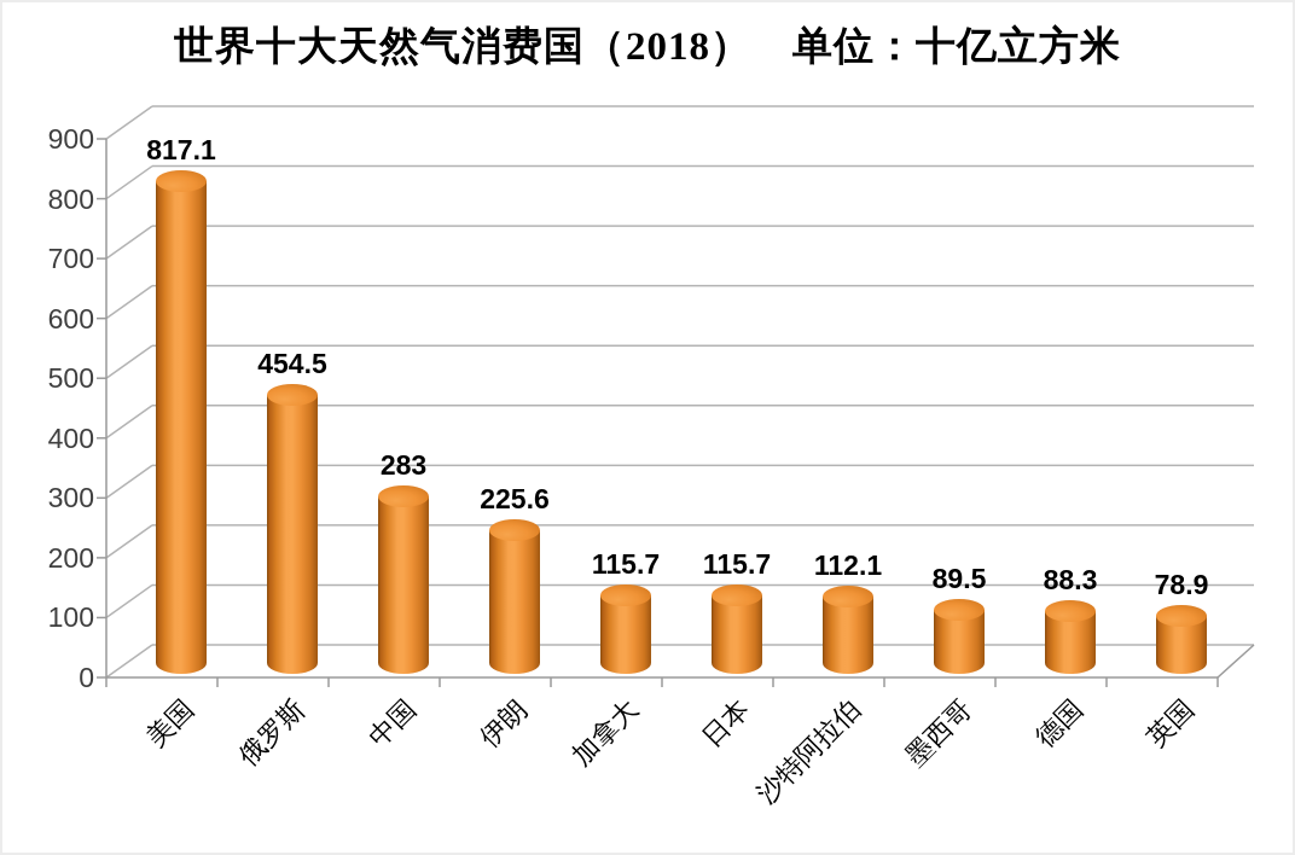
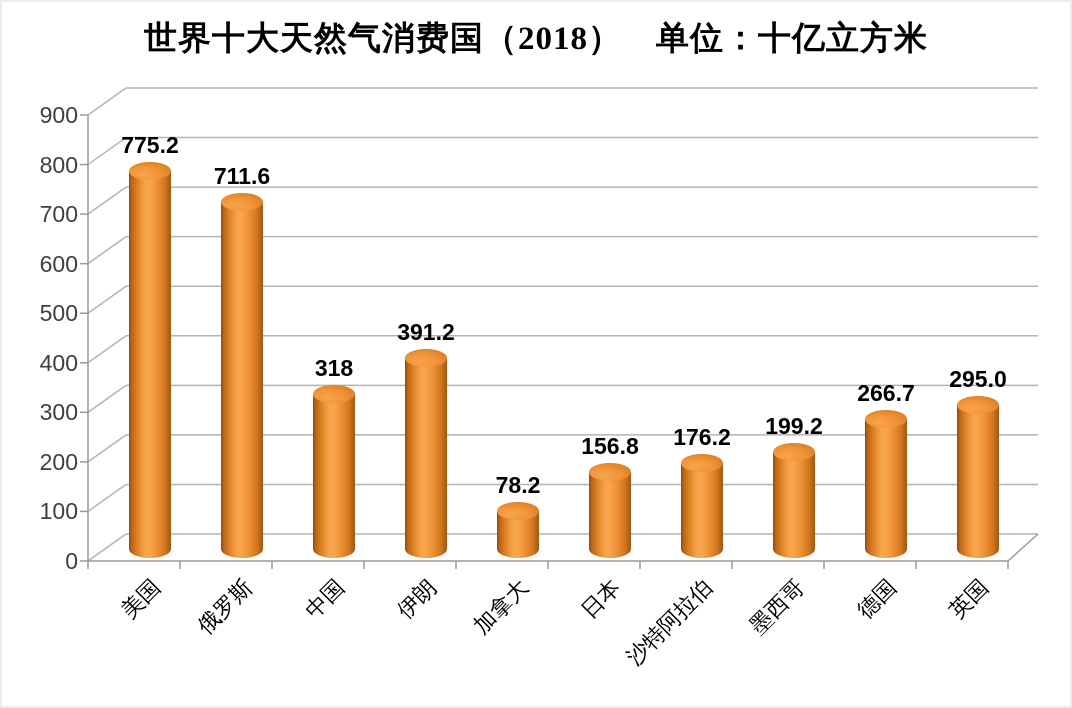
美国: 817.1 -> 775.2
俄罗斯: 454.5 -> 711.6
中国: 283 -> 318
伊朗: 225.6 -> 391.2
加拿大: 115.7 -> 78.2
日本: 115.7 -> 156.8
沙特阿拉伯: 112.1 -> 176.2
墨西哥: 89.5 -> 199.2
德国: 88.3 -> 266.7
英国: 78.9 -> 295.0
